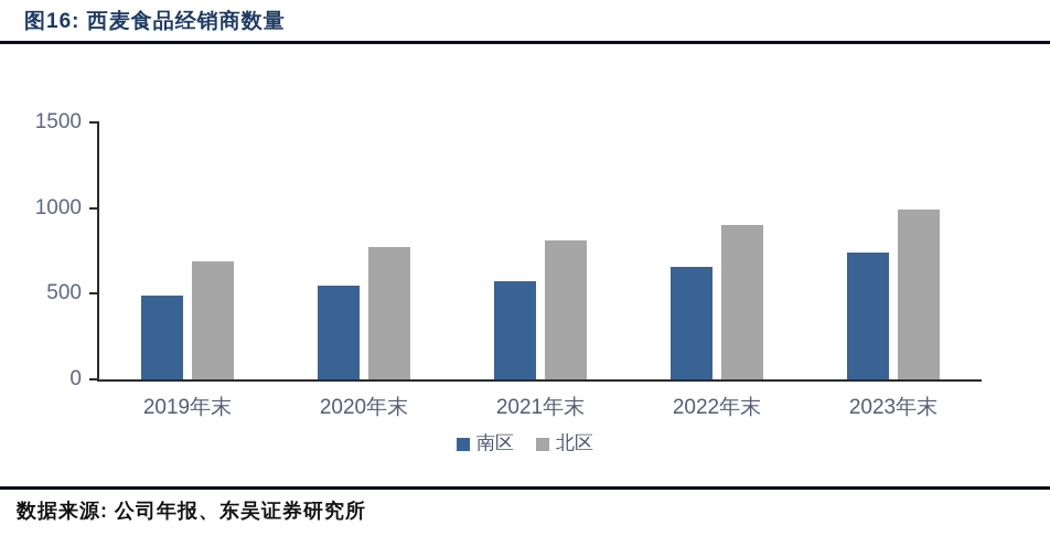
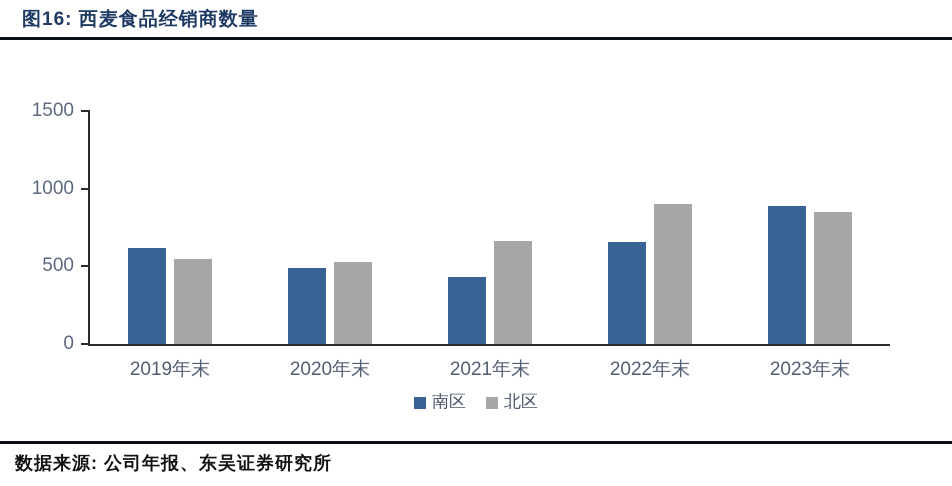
南区/2019年末: 490 -> 620
北区/2019年末: 690 -> 550
南区/2020年末: 540 -> 490
北区/2020年末: 770 -> 530
南区/2021年末: 570 -> 430
北区/2021年末: 810 -> 660
南区/2023年末: 740 -> 890
北区/2023年末: 990 -> 850
